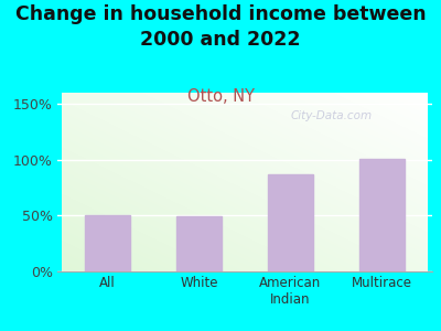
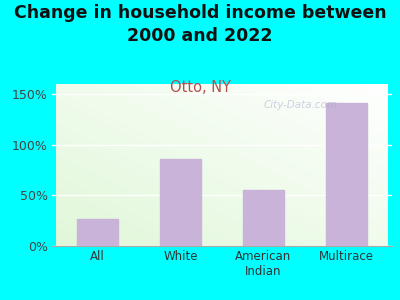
All: 50% -> 27%
White: 49% -> 86%
American Indian: 87% -> 55%
Multirace: 101% -> 141%
